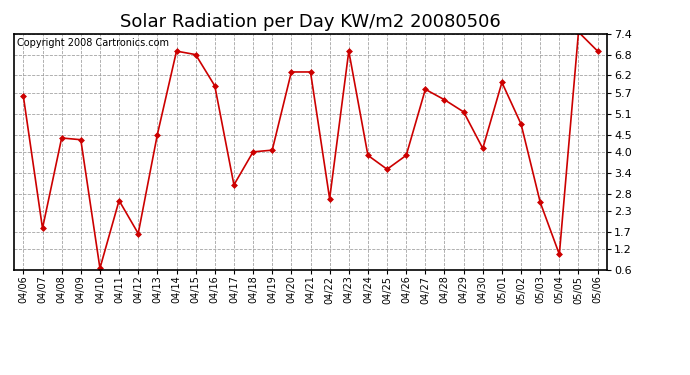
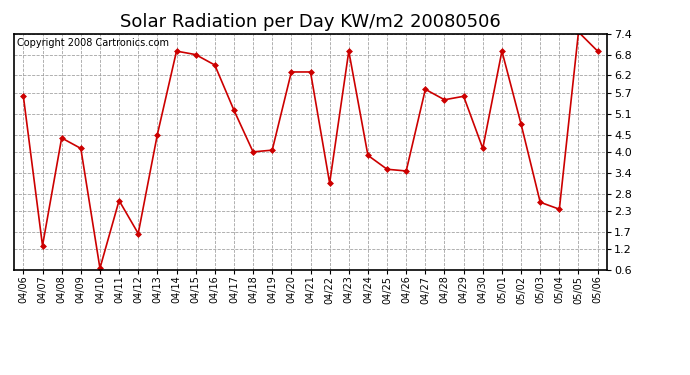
04/07: 1.80 -> 1.30
04/09: 4.35 -> 4.10
04/16: 5.90 -> 6.50
04/17: 3.05 -> 5.20
04/22: 2.65 -> 3.10
04/26: 3.90 -> 3.45
04/29: 5.15 -> 5.60
05/01: 6.00 -> 6.90
05/04: 1.05 -> 2.35
